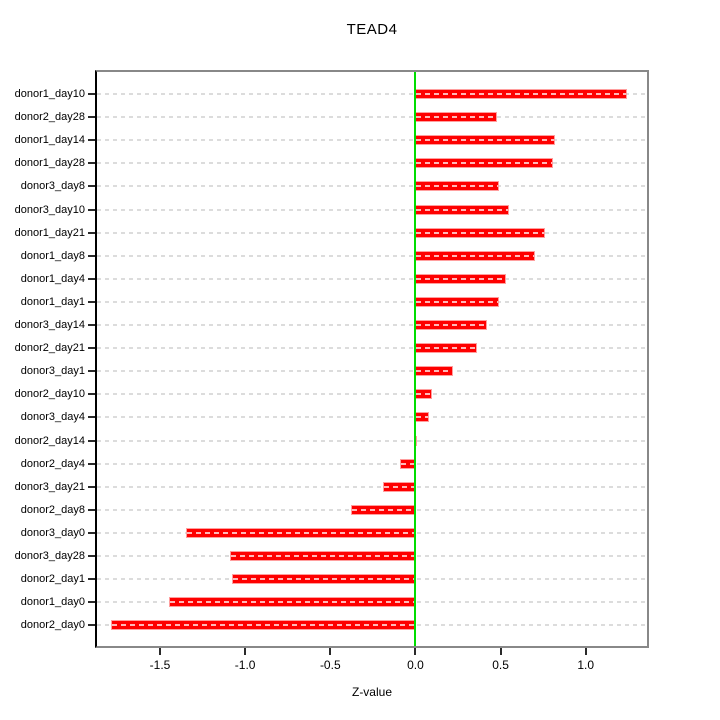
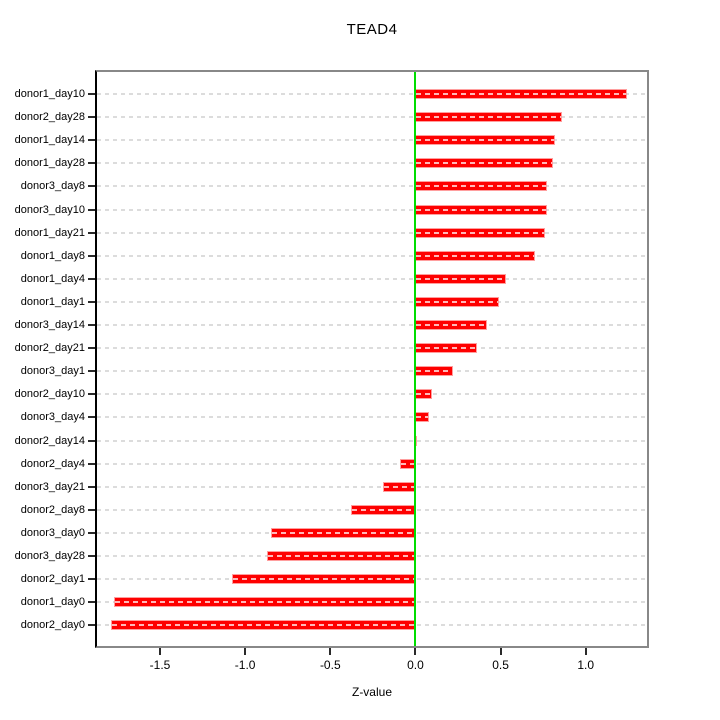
donor2_day28: 0.48 -> 0.86
donor3_day8: 0.49 -> 0.77
donor3_day10: 0.55 -> 0.77
donor3_day0: -1.35 -> -0.85
donor3_day28: -1.09 -> -0.87
donor1_day0: -1.45 -> -1.77
